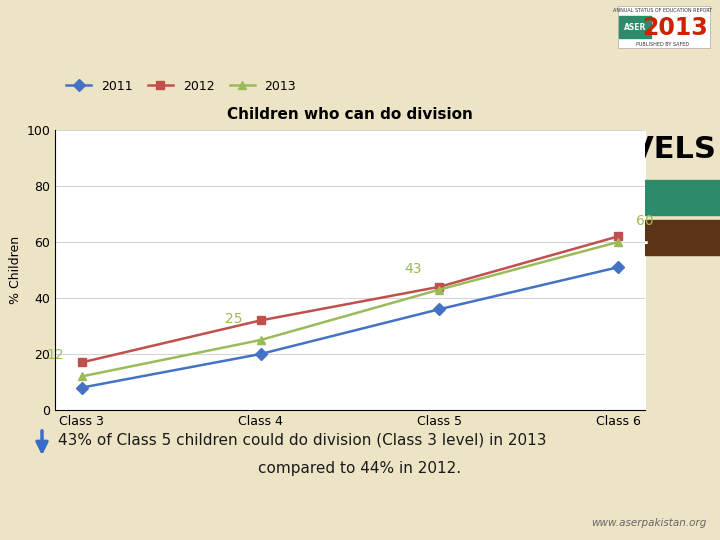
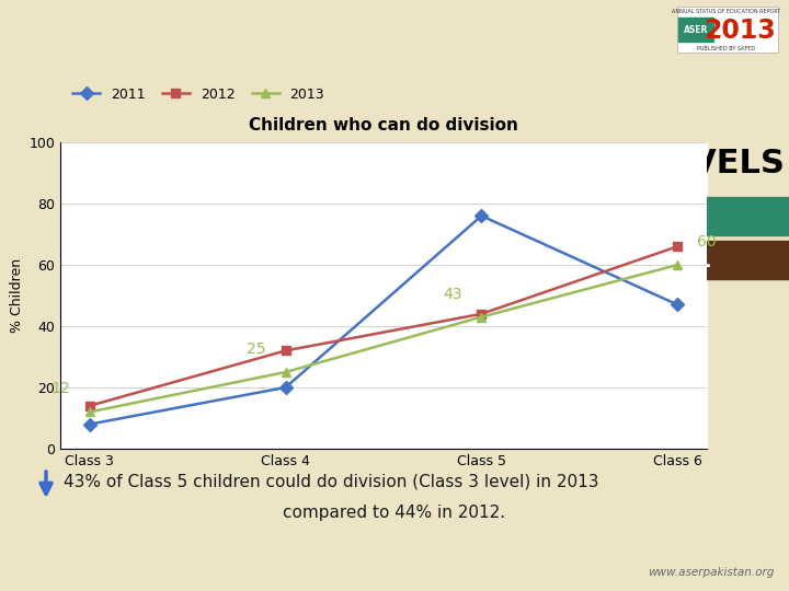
2012/Class 3: 17 -> 14
2011/Class 5: 36 -> 76
2011/Class 6: 51 -> 47
2012/Class 6: 62 -> 66
